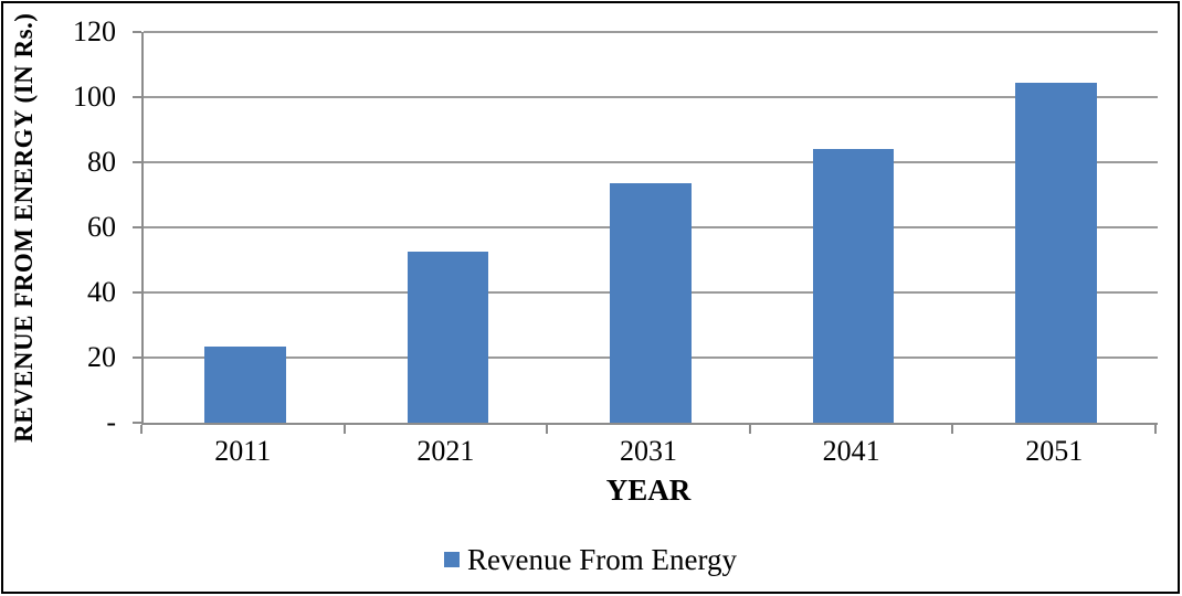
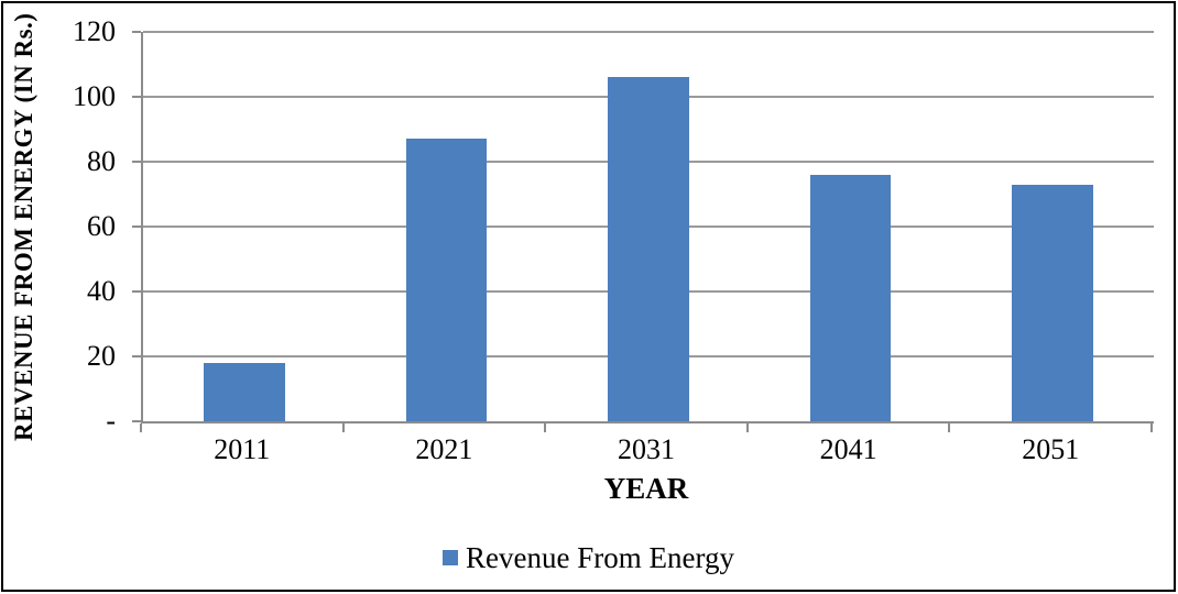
2011: 24 -> 18
2021: 52 -> 87
2031: 74 -> 106
2041: 84 -> 76
2051: 104 -> 73
